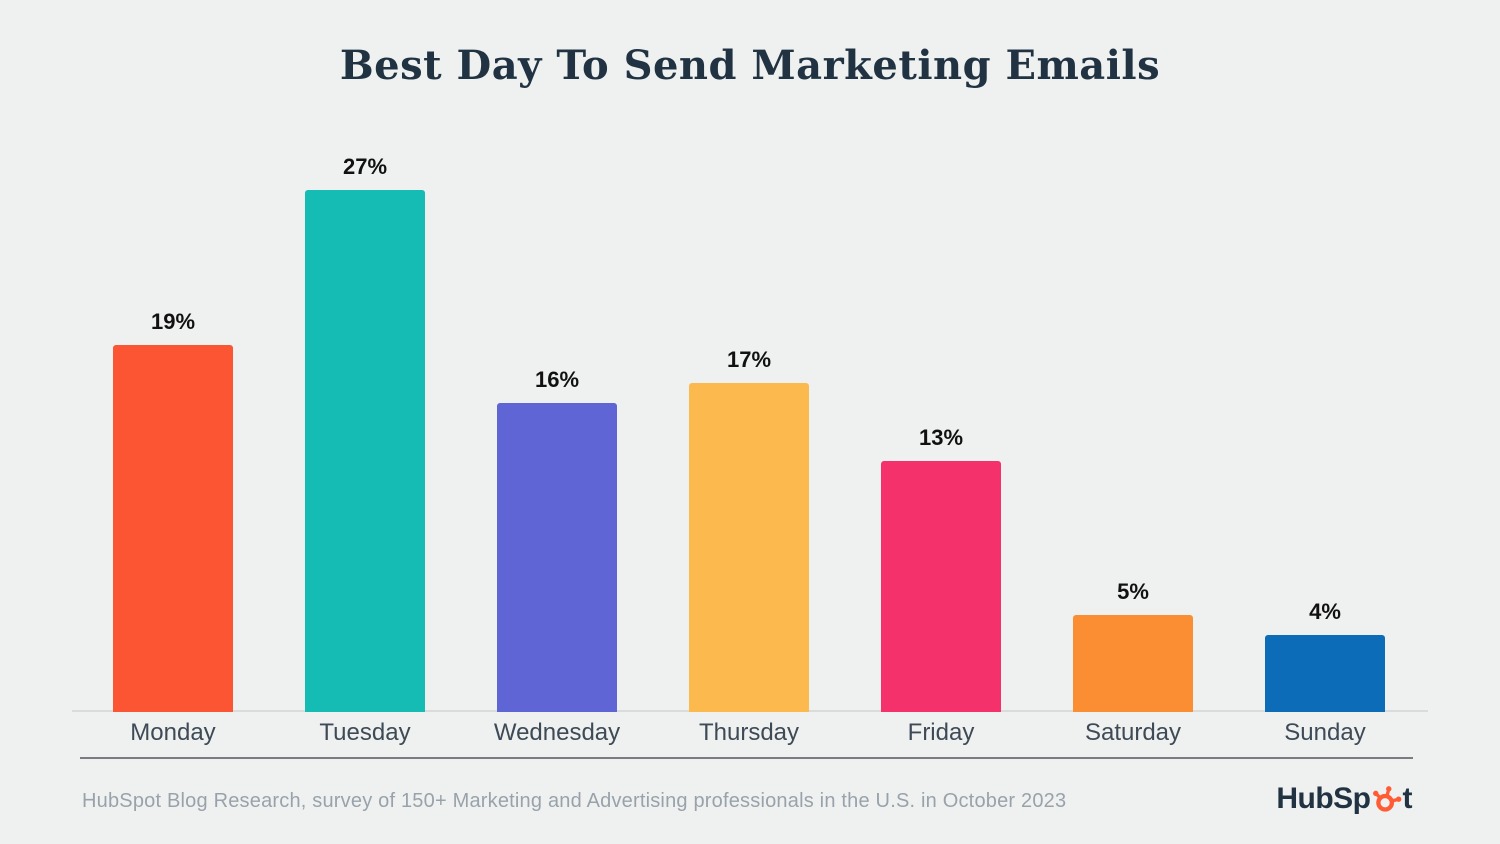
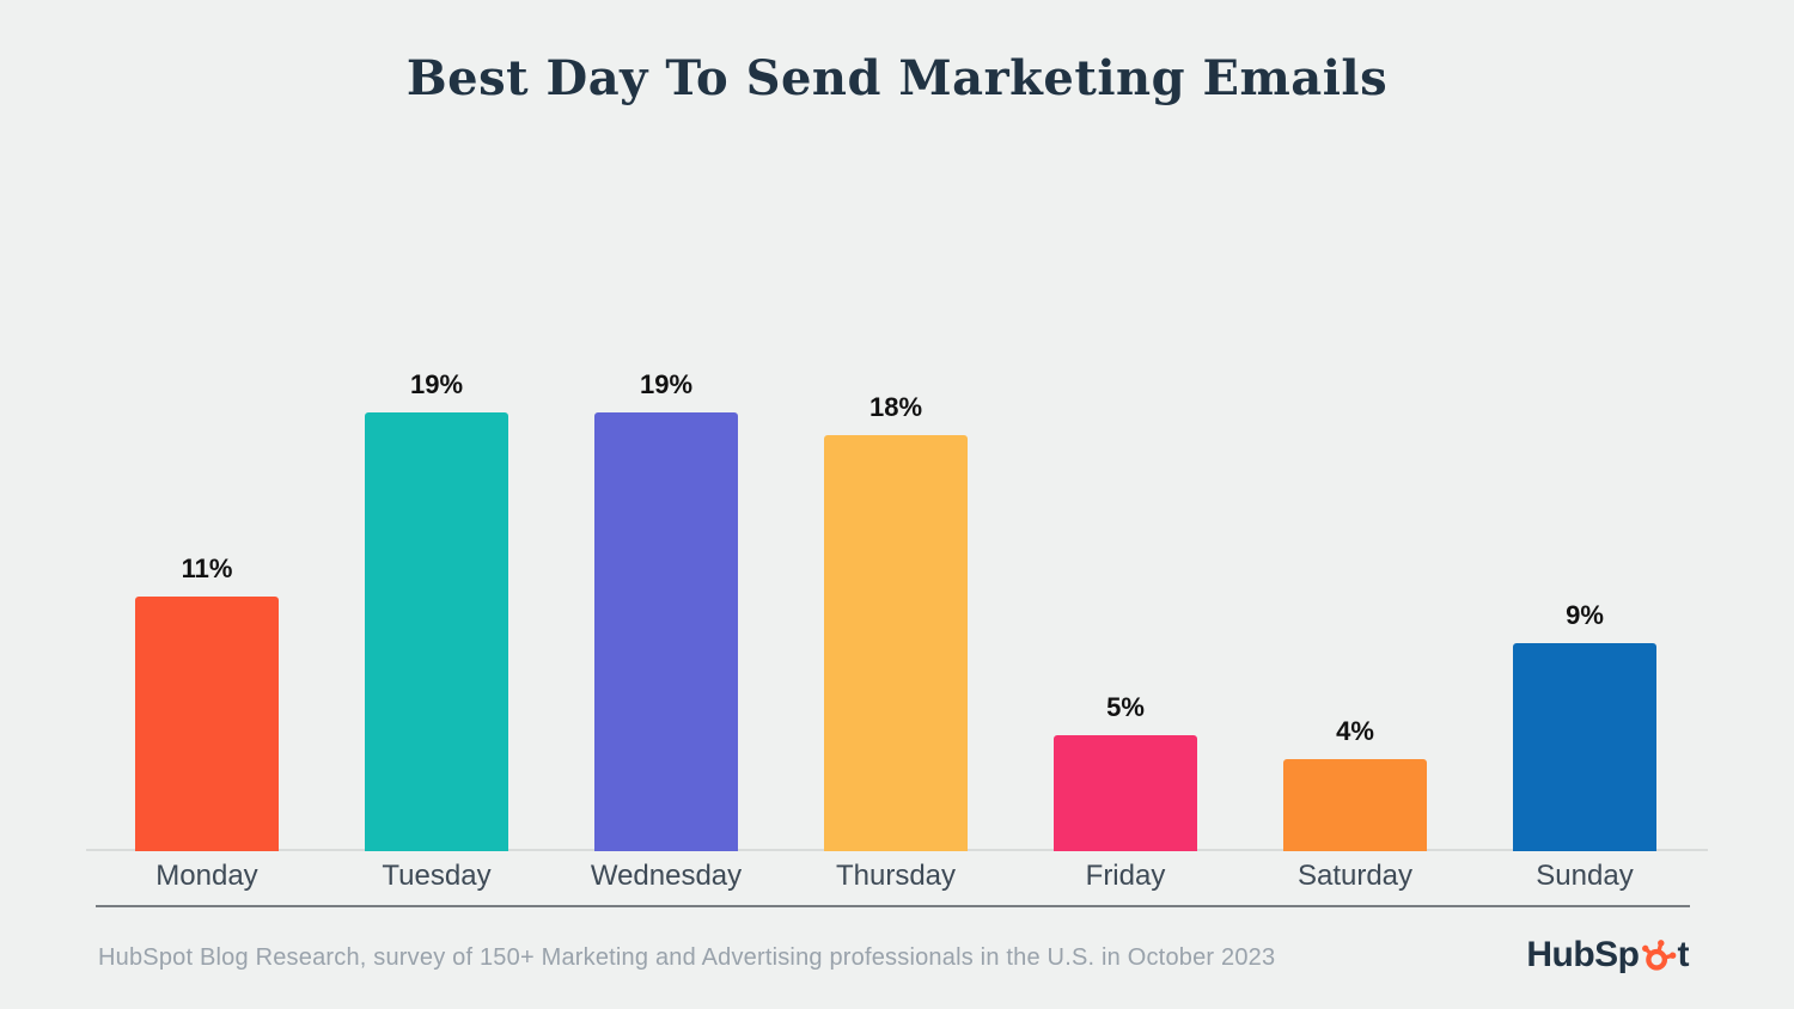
Monday: 19% -> 11%
Tuesday: 27% -> 19%
Wednesday: 16% -> 19%
Thursday: 17% -> 18%
Friday: 13% -> 5%
Saturday: 5% -> 4%
Sunday: 4% -> 9%
